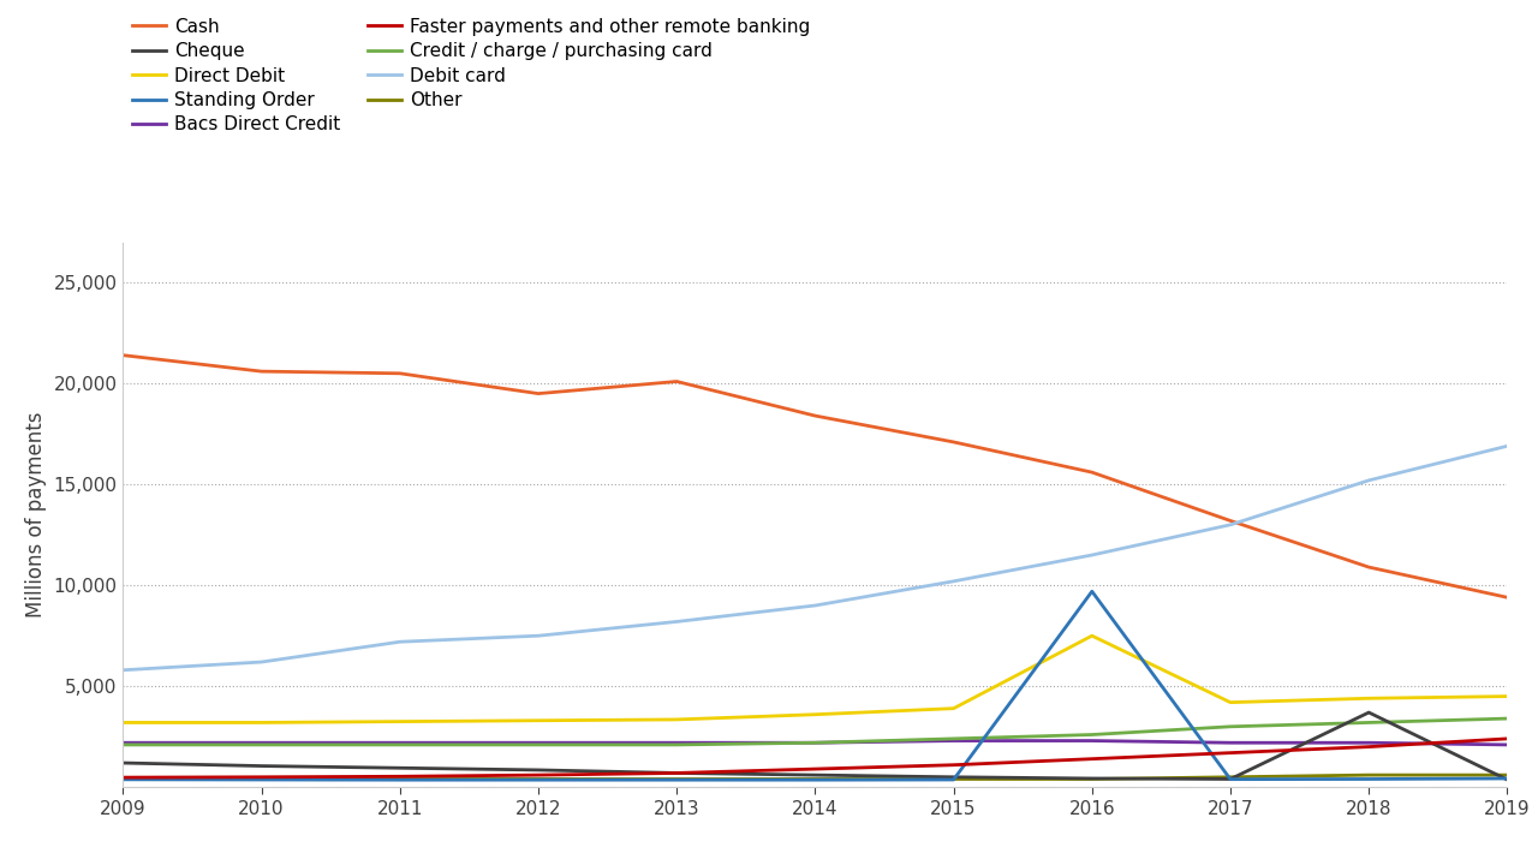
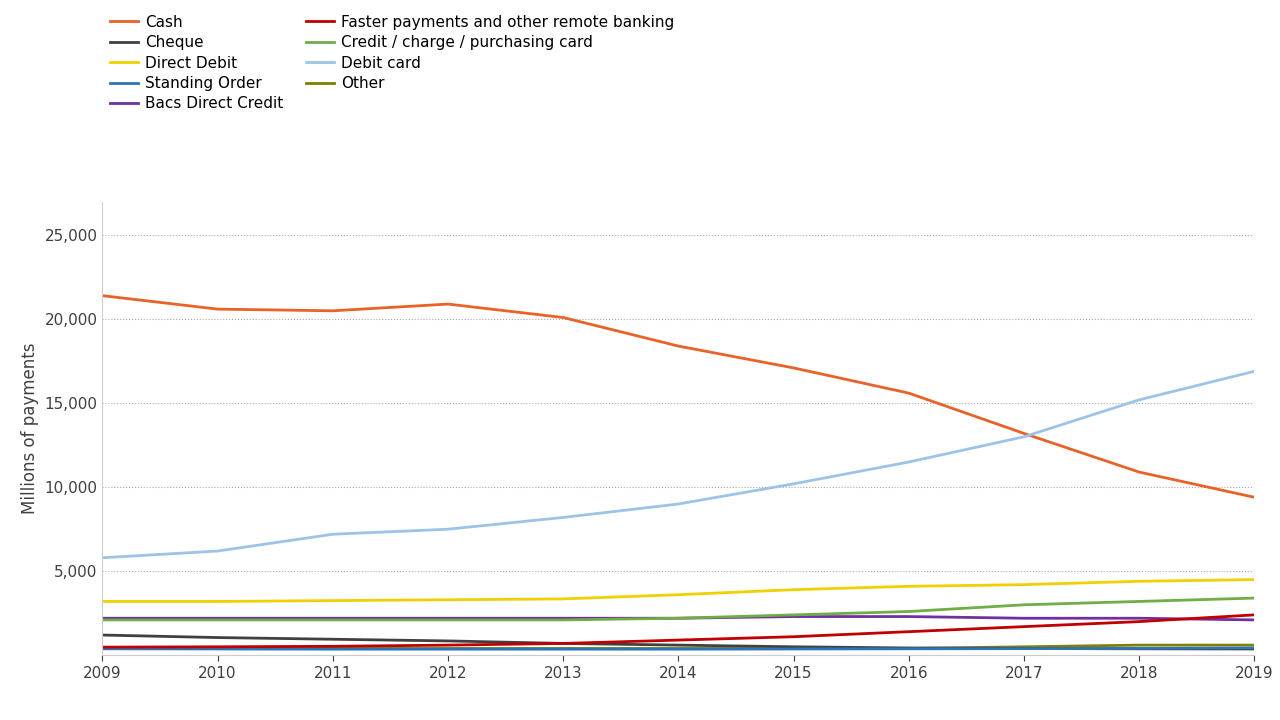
Cash/2012: 19,500 -> 20,900
Direct Debit/2016: 7,500 -> 4,100
Standing Order/2016: 9,700 -> 400
Cheque/2018: 3,700 -> 400
